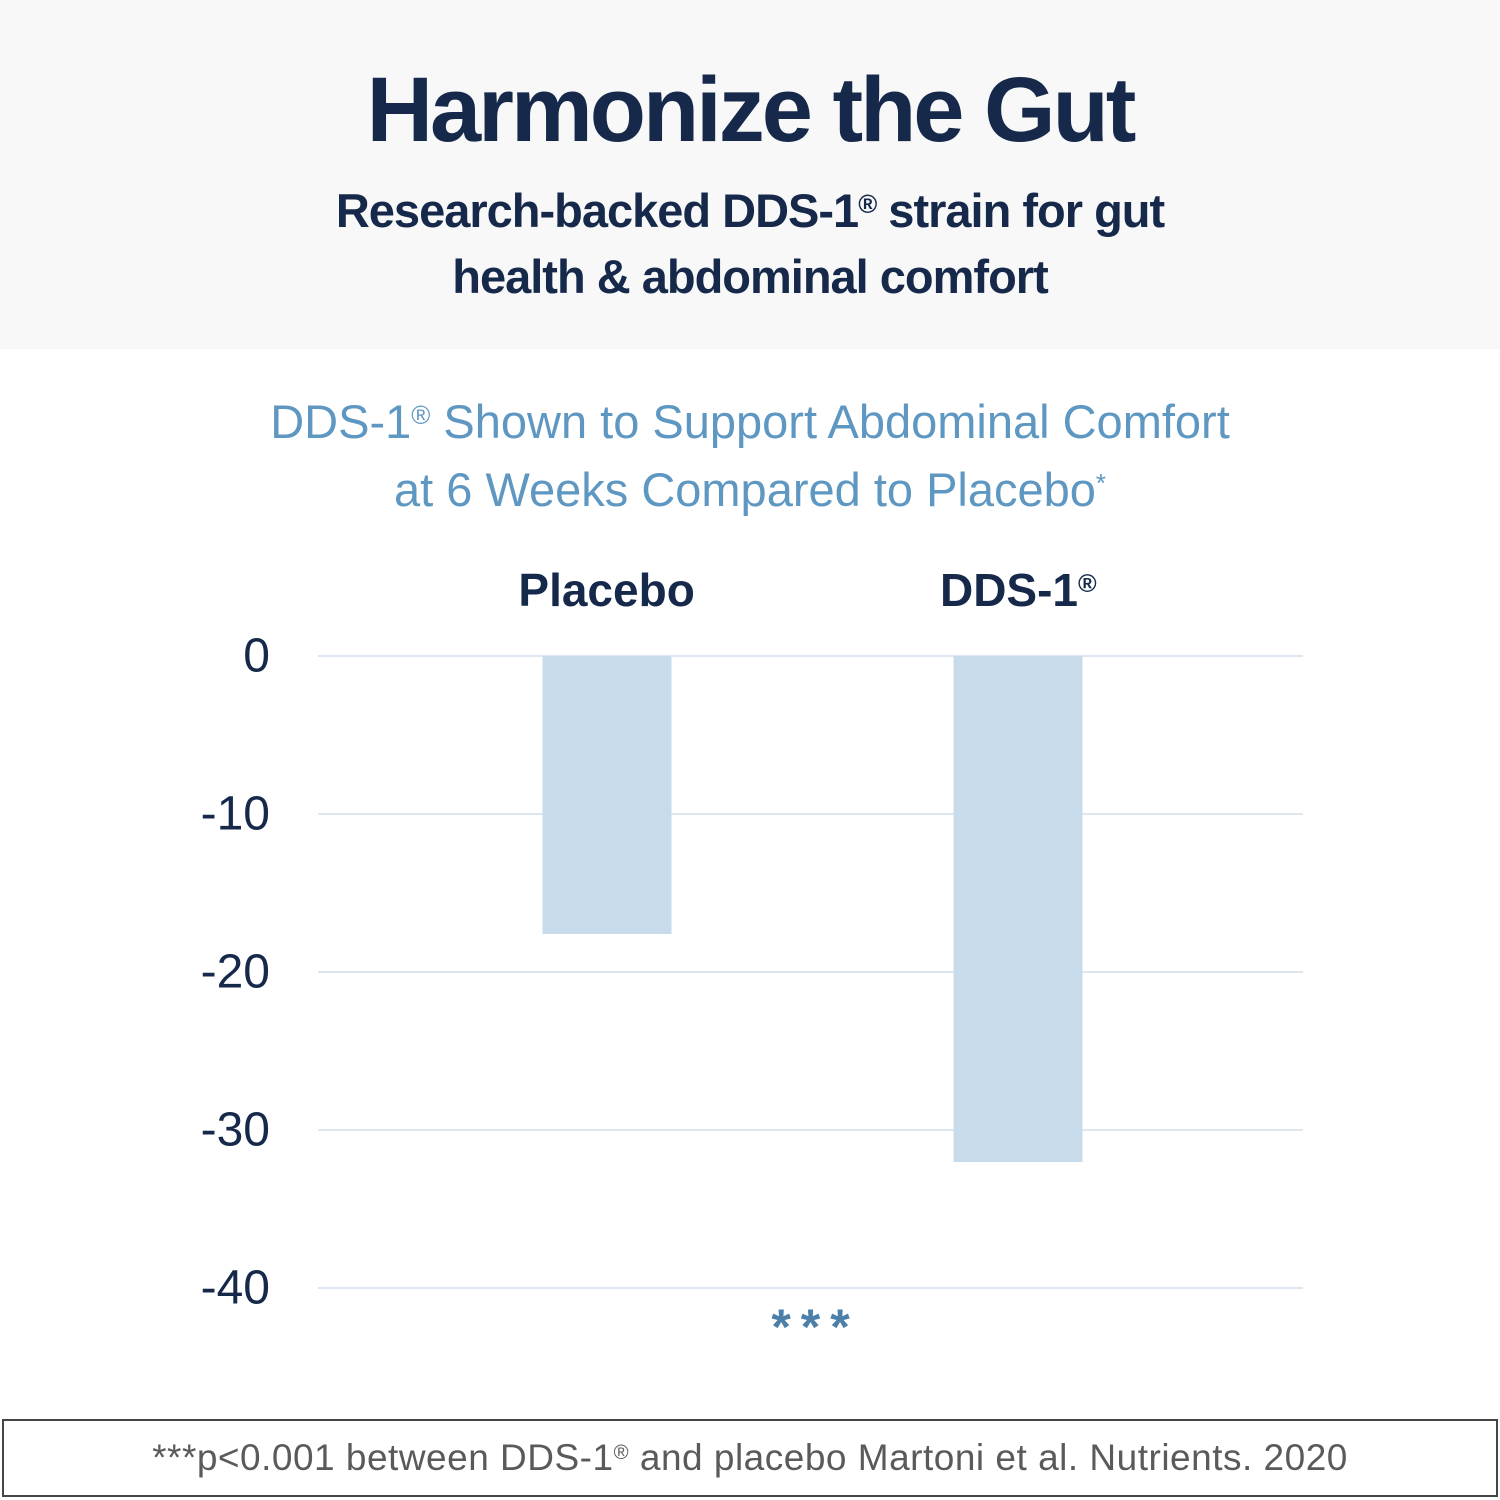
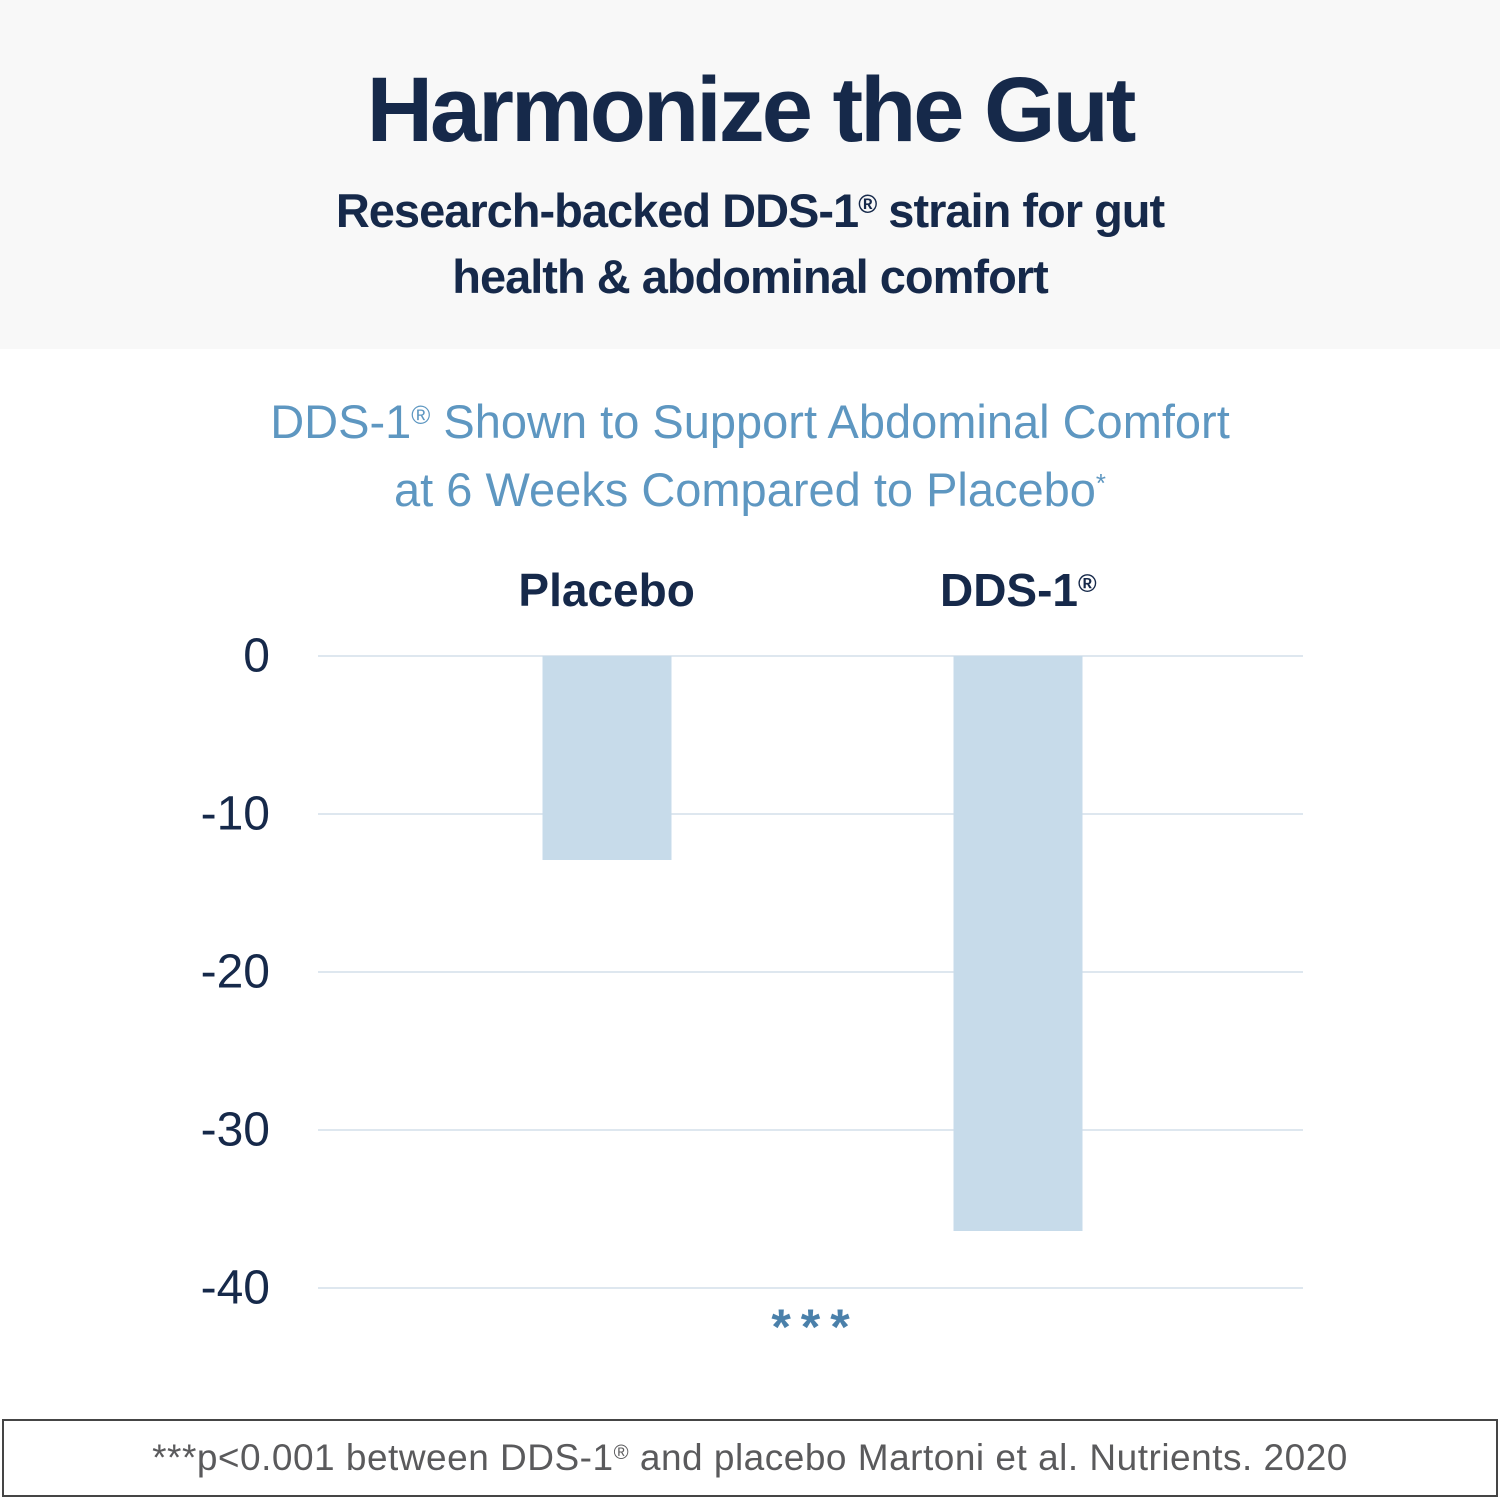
Placebo: -17.6 -> -12.9
DDS-1®: -32.0 -> -36.4
